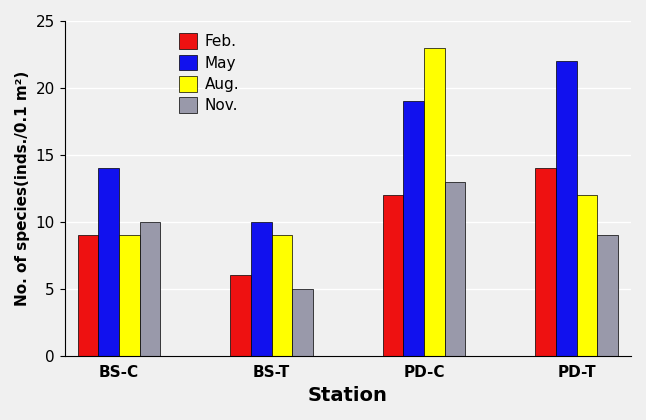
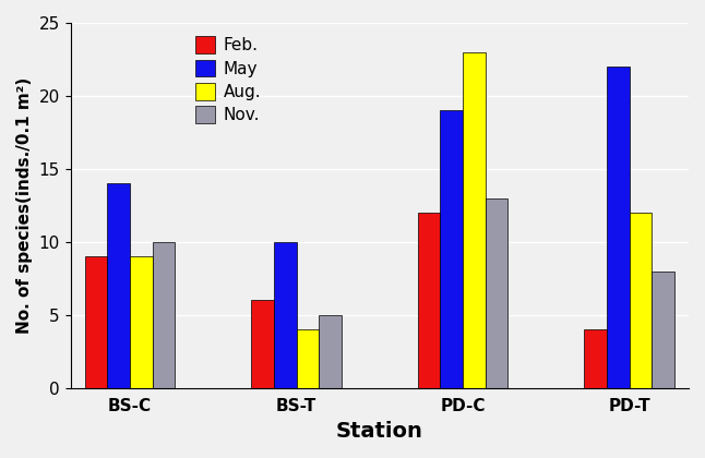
Aug./BS-T: 9 -> 4
Feb./PD-T: 14 -> 4
Nov./PD-T: 9 -> 8
